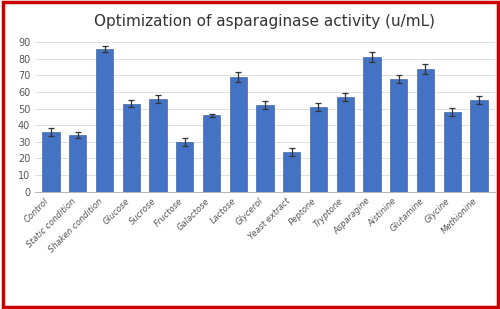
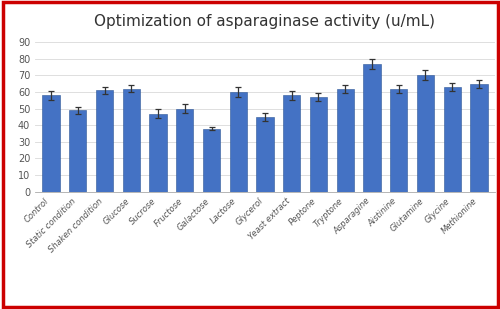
Control: 36 -> 58
Static condition: 34 -> 49
Shaken condition: 86 -> 61
Glucose: 53 -> 62
Sucrose: 56 -> 47
Fructose: 30 -> 50
Galactose: 46 -> 38
Lactose: 69 -> 60
Glycerol: 52 -> 45
Yeast extract: 24 -> 58
Peptone: 51 -> 57
Tryptone: 57 -> 62
Asparagine: 81 -> 77
Aistinine: 68 -> 62
Glutamine: 74 -> 70
Glycine: 48 -> 63
Methionine: 55 -> 65
